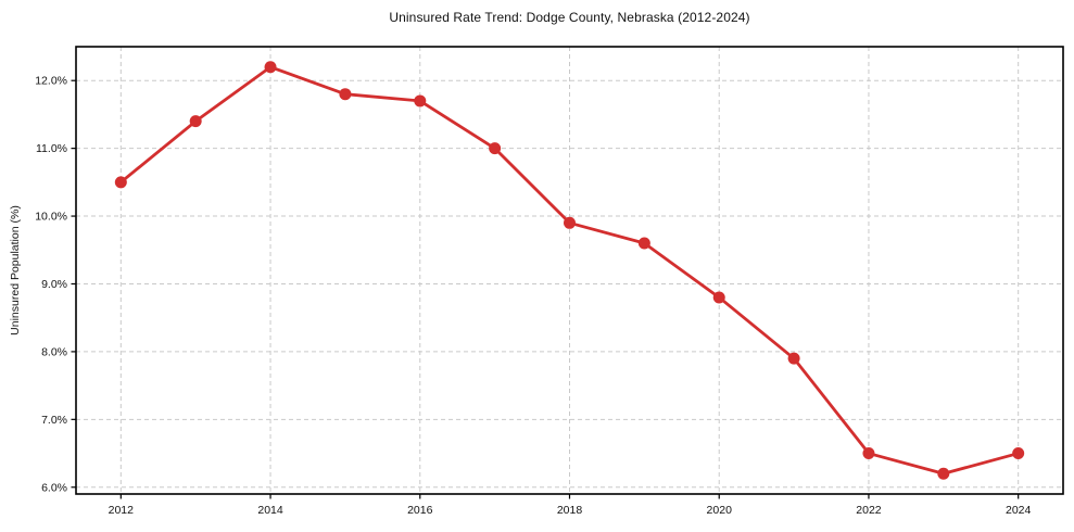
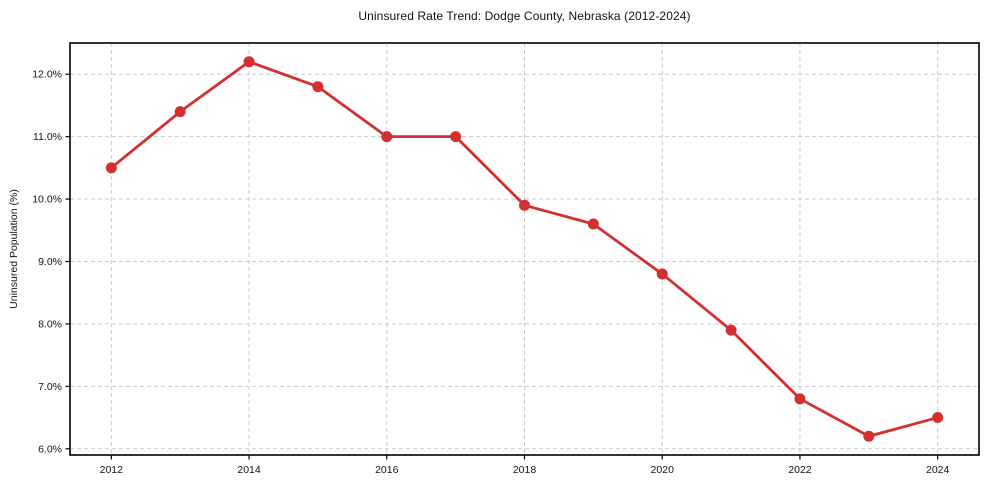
2016: 11.7% -> 11.0%
2022: 6.5% -> 6.8%
